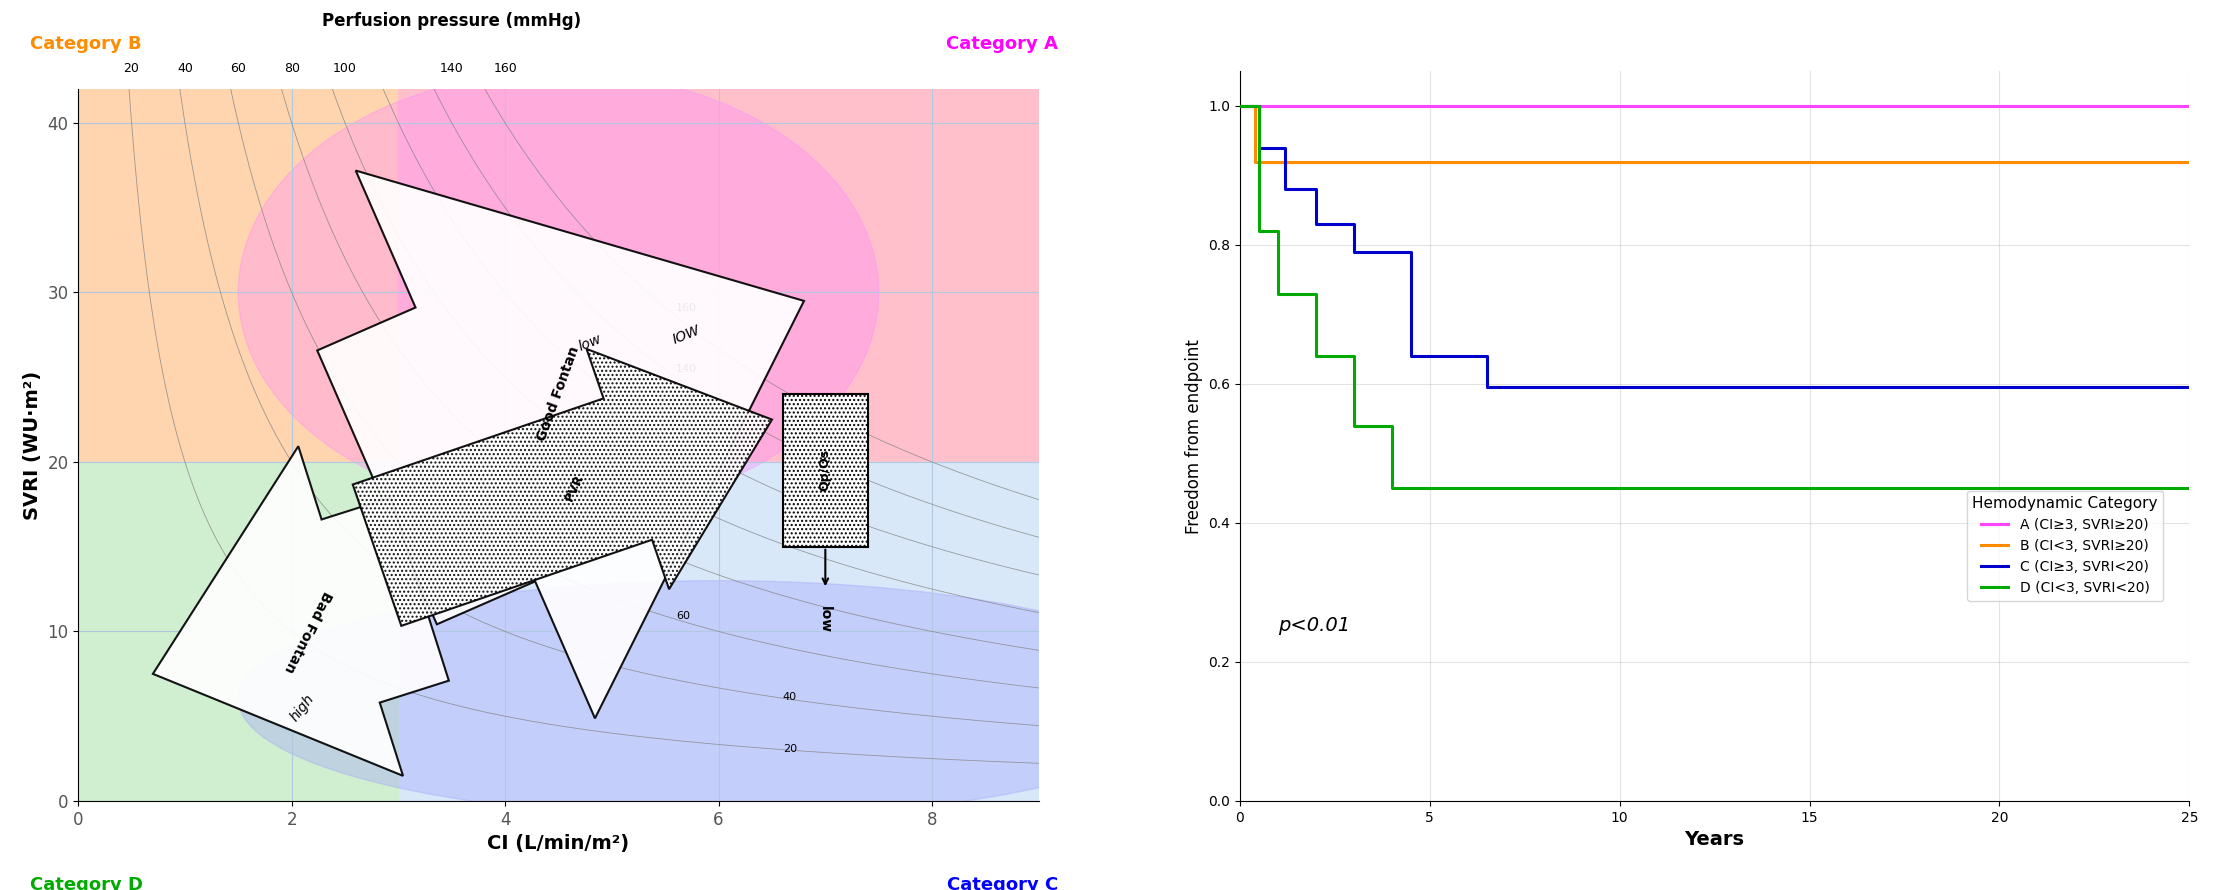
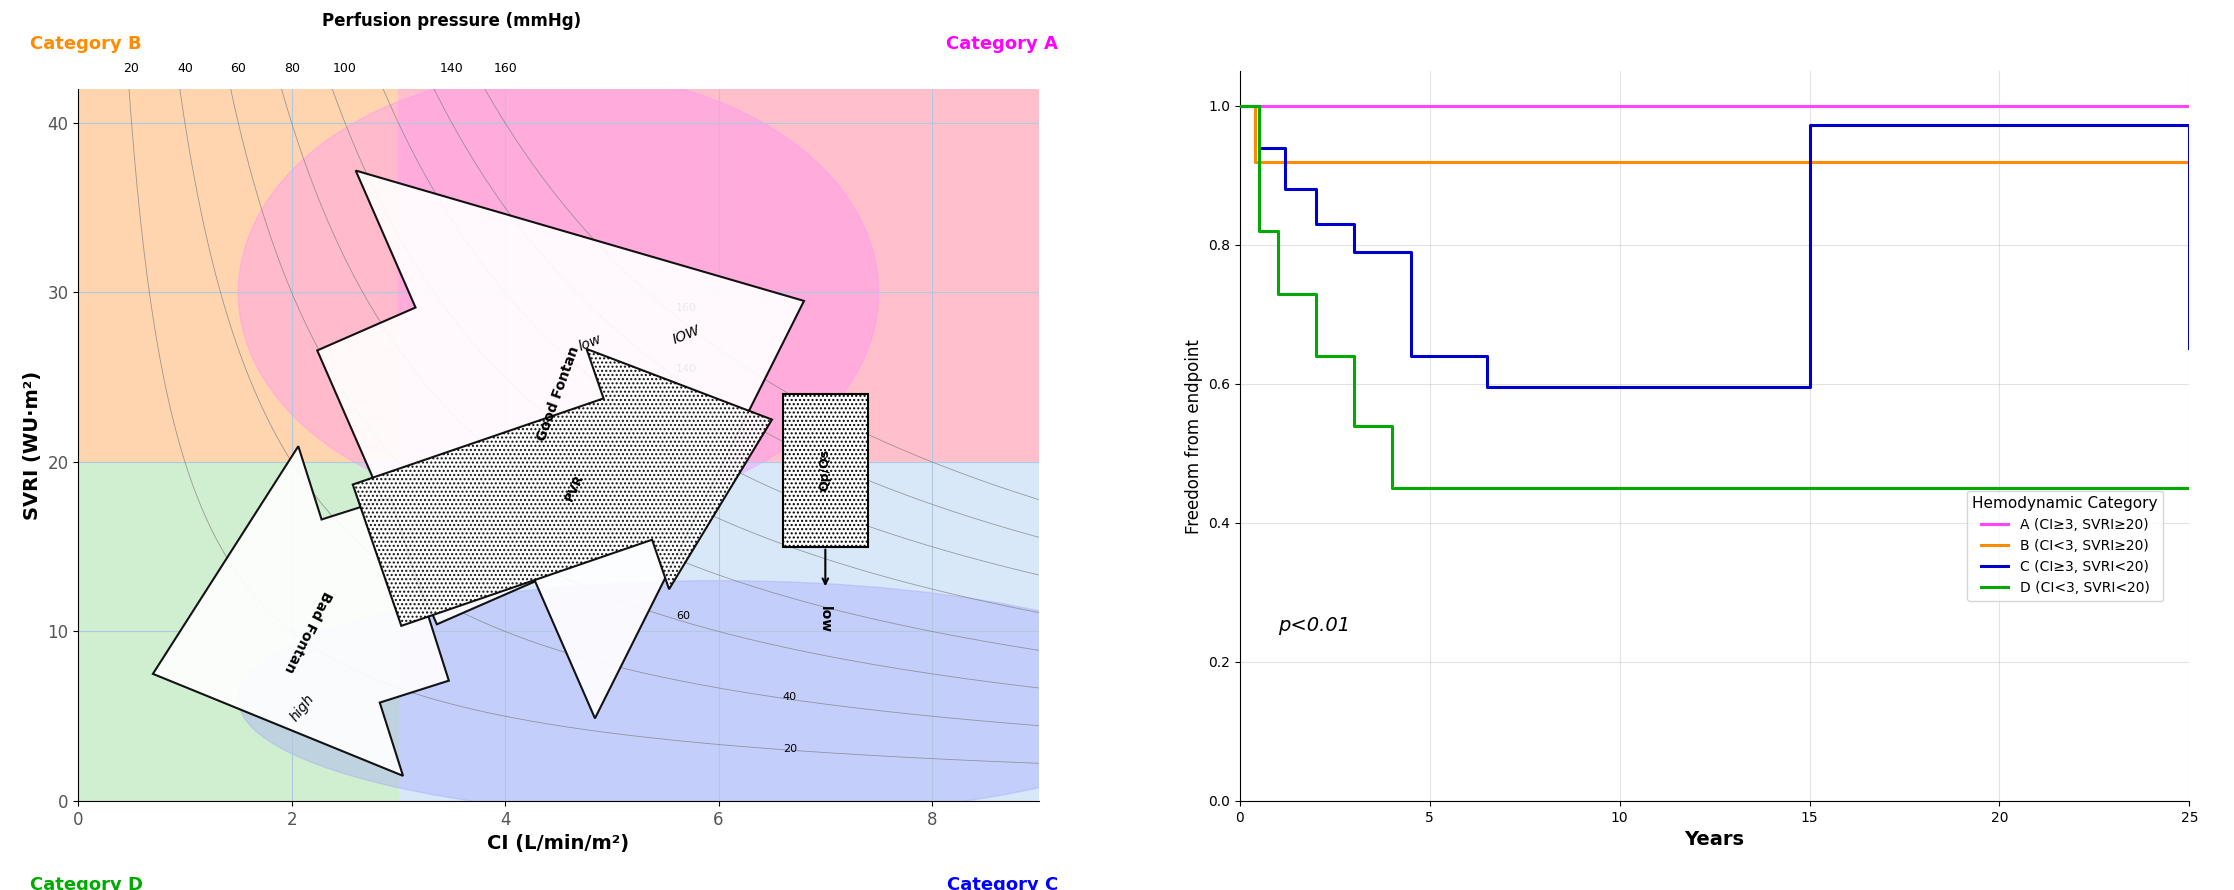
C (CI≥3, SVRI<20)/15: 0.595 -> 0.972
B (CI<3, SVRI≥20)/25: 0.92 -> 0.97
C (CI≥3, SVRI<20)/25: 0.595 -> 0.652
